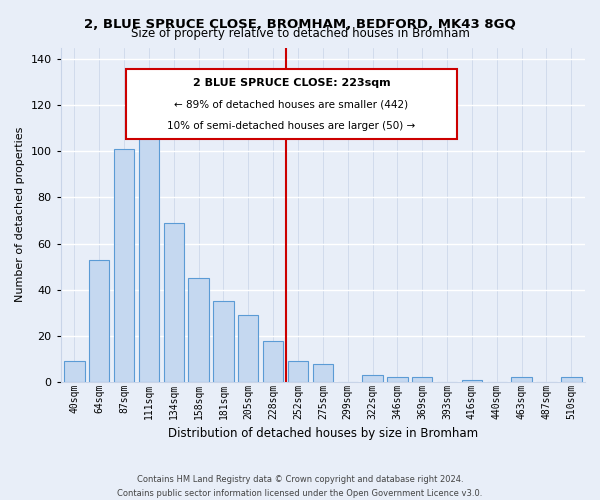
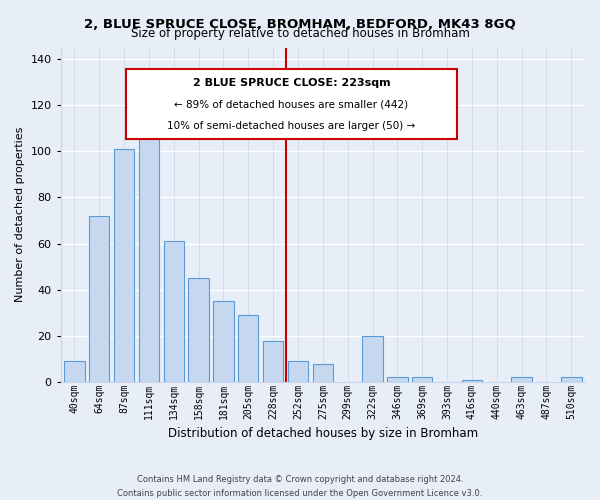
64sqm: 53 -> 72
134sqm: 69 -> 61
322sqm: 3 -> 20
